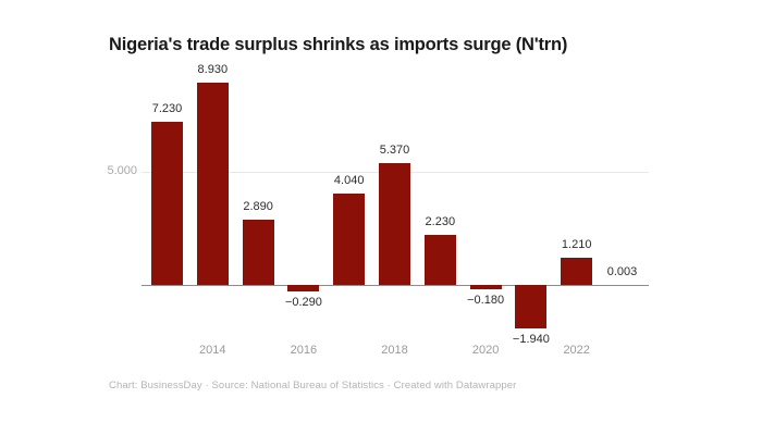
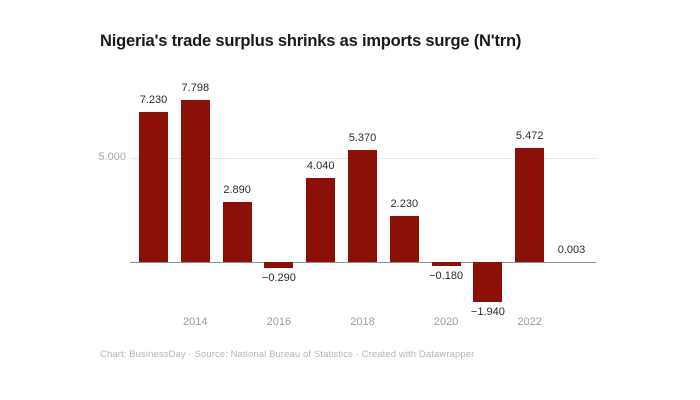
2014: 8.930 -> 7.798
2022: 1.210 -> 5.472
